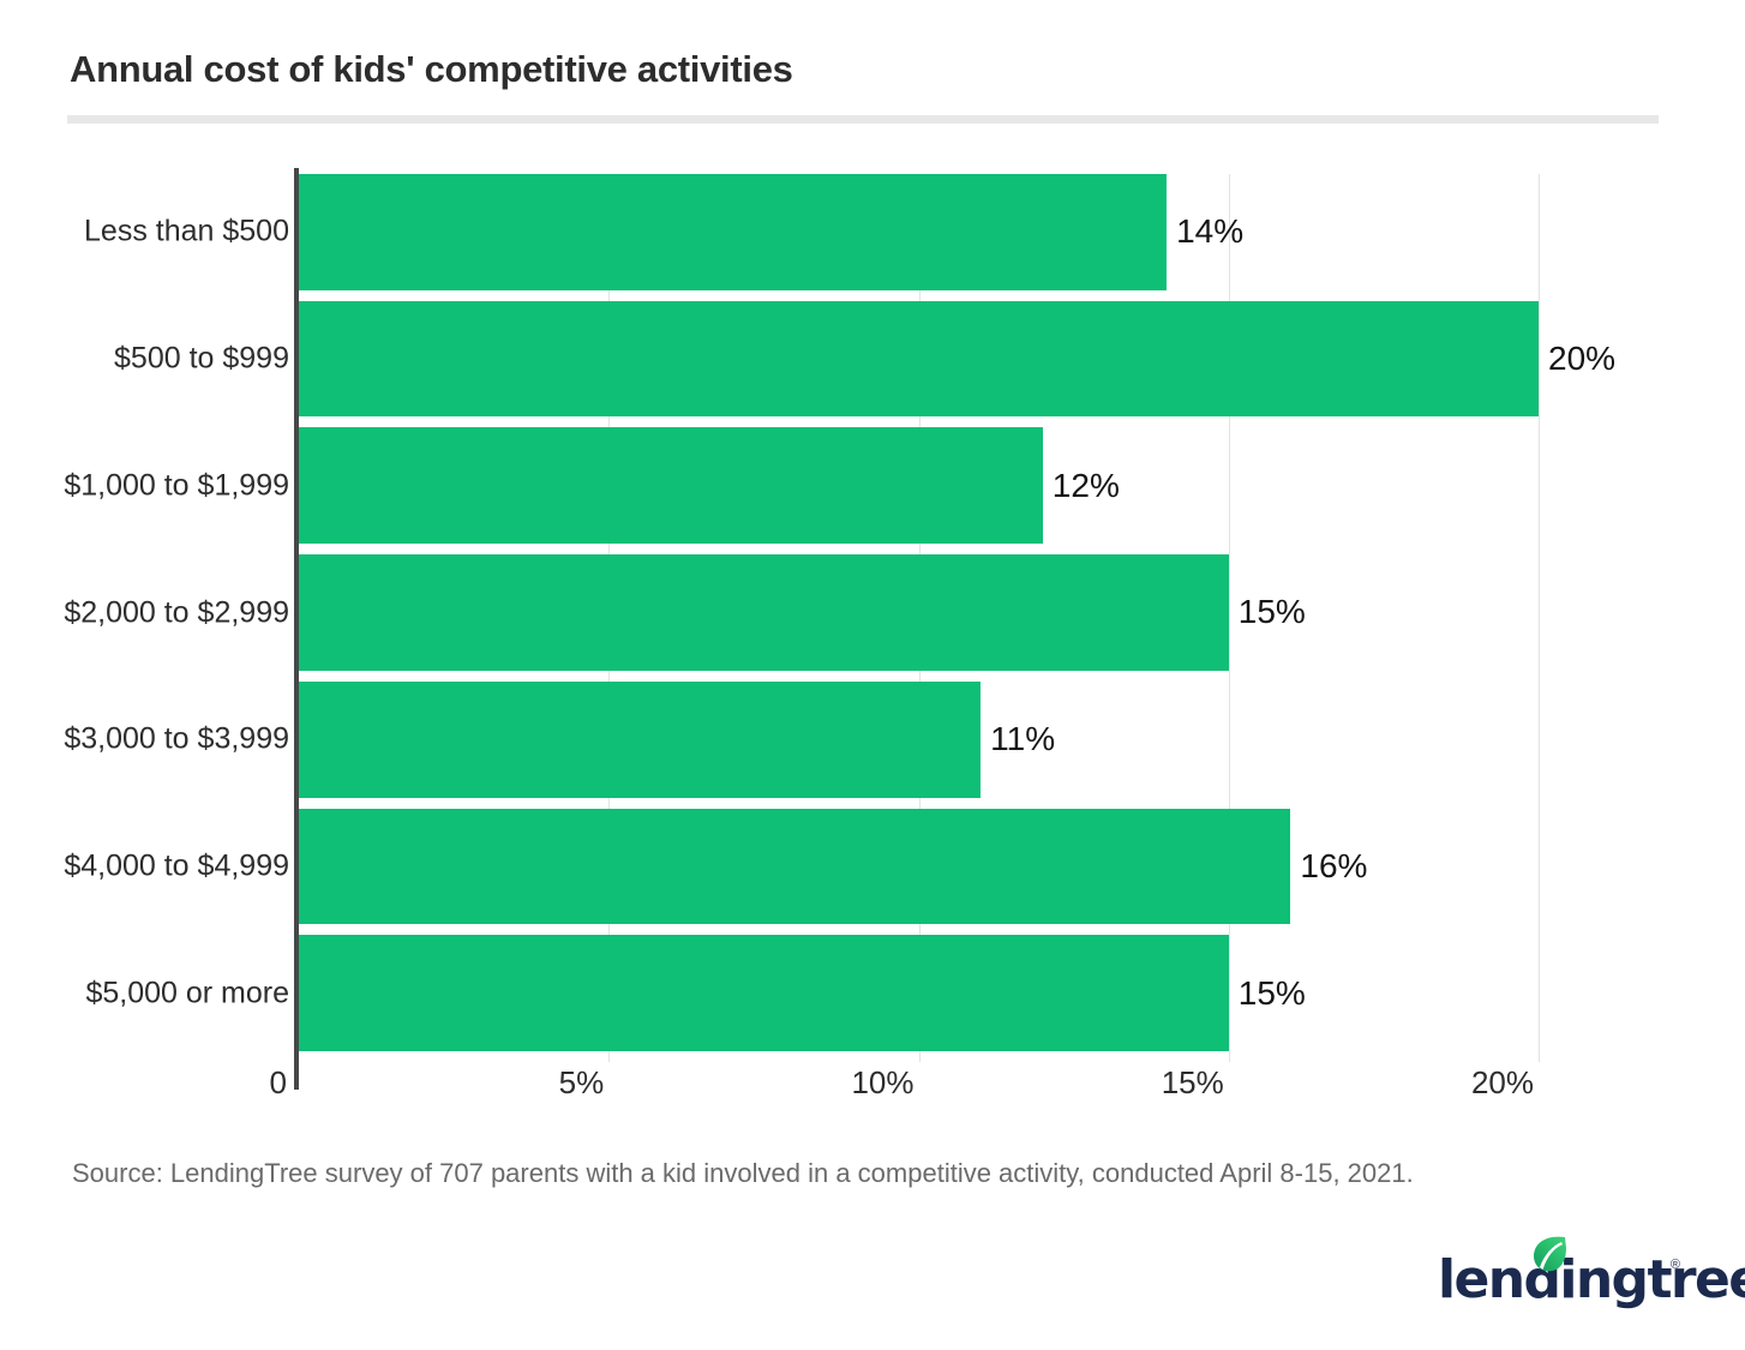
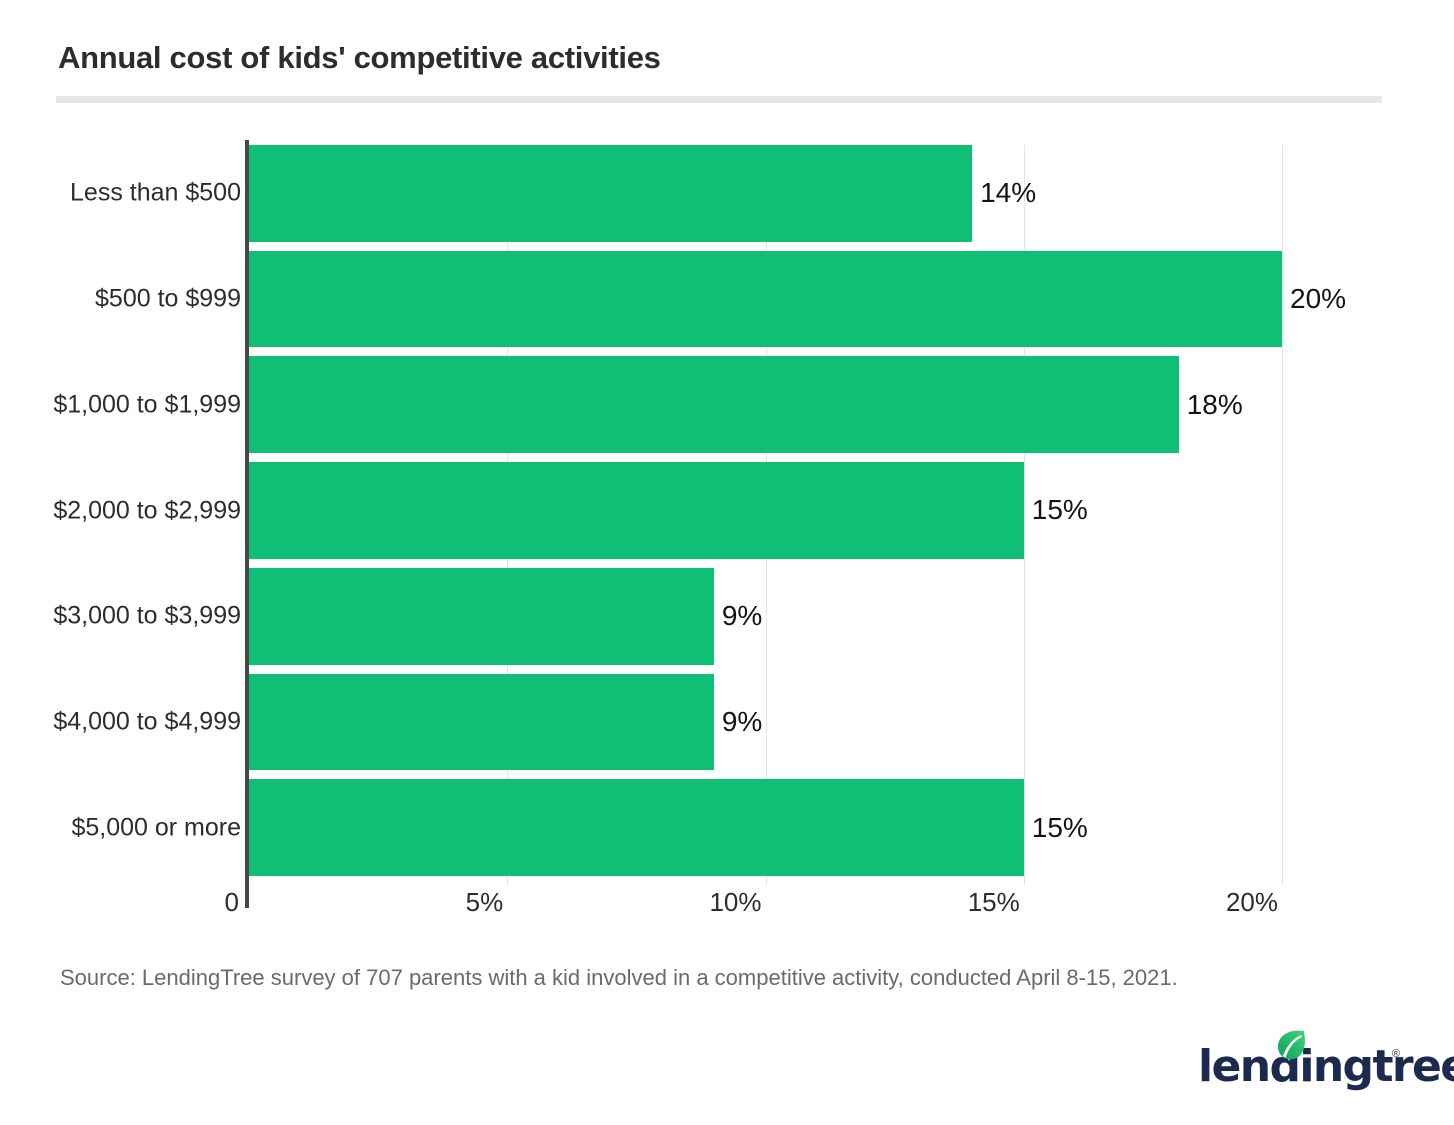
$1,000 to $1,999: 12% -> 18%
$3,000 to $3,999: 11% -> 9%
$4,000 to $4,999: 16% -> 9%
